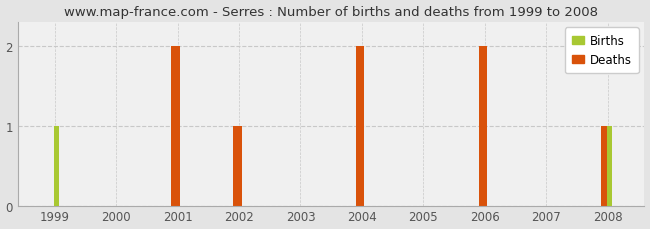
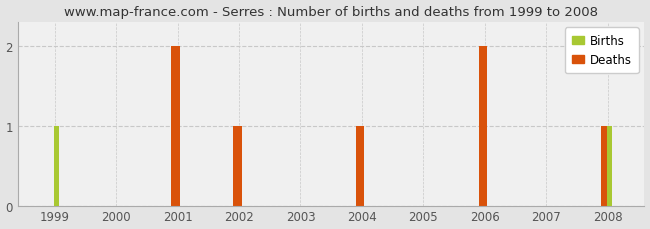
Deaths/2004: 2 -> 1
